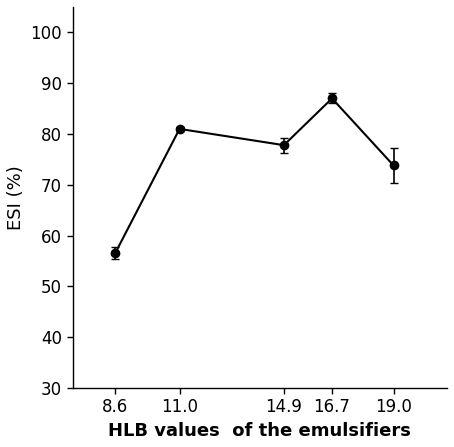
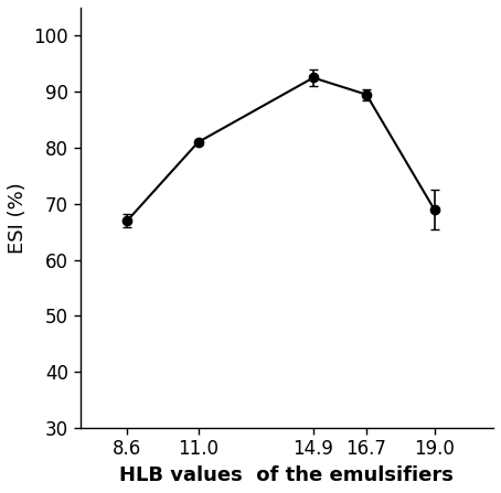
8.6: 56.6 -> 67.0
14.9: 77.8 -> 92.5
16.7: 87.0 -> 89.5
19.0: 73.8 -> 69.0
